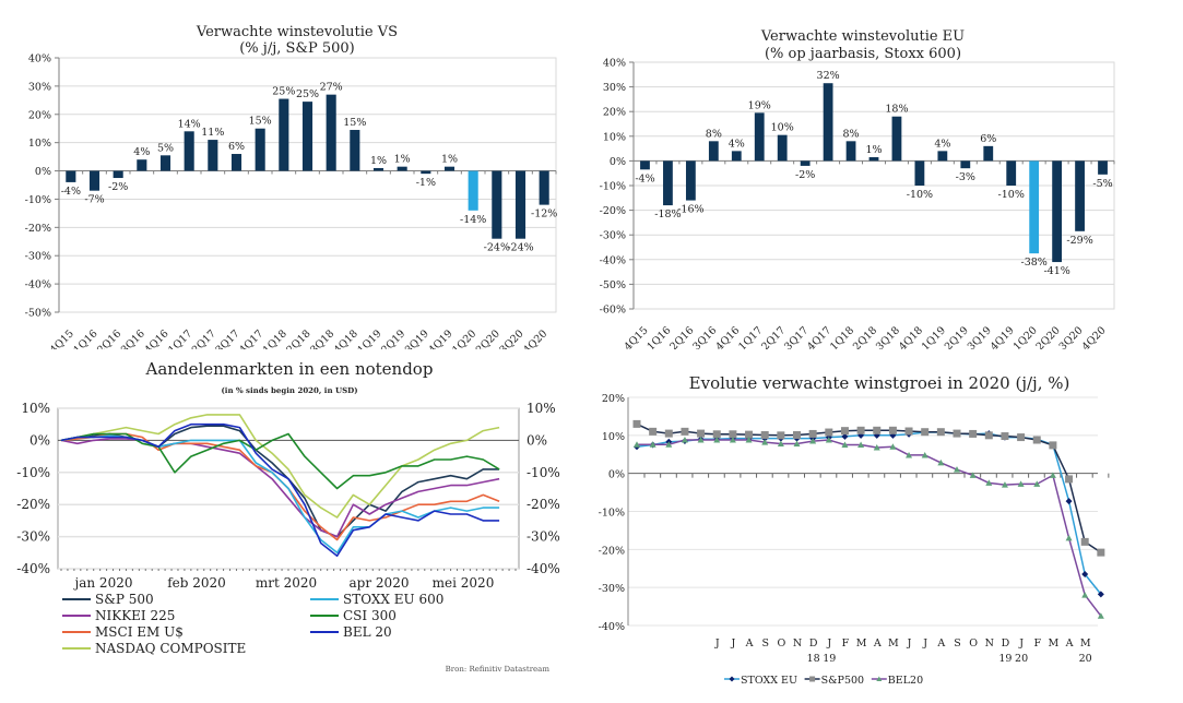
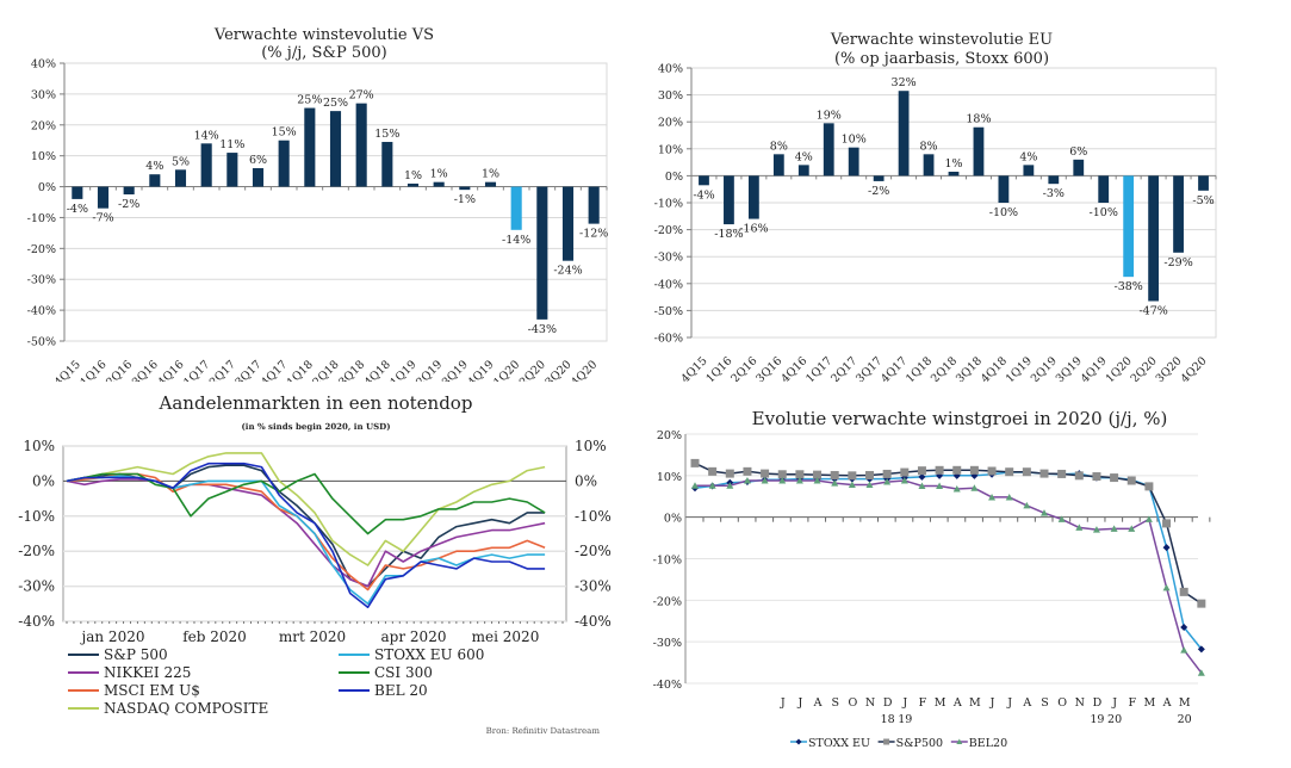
Verwachte winstevolutie VS/2Q20: -24% -> -43%
Verwachte winstevolutie EU/2Q20: -41% -> -47%
